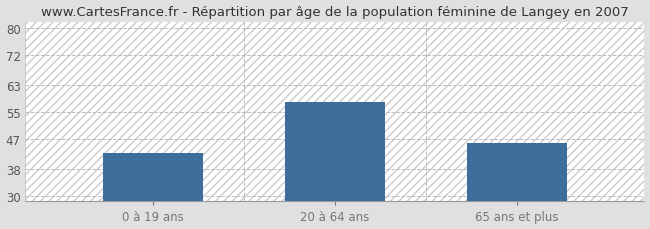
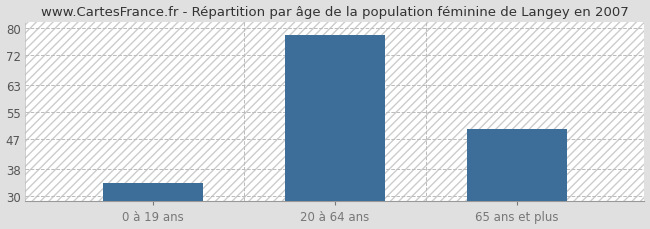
0 à 19 ans: 43 -> 34
20 à 64 ans: 58 -> 78
65 ans et plus: 46 -> 50
